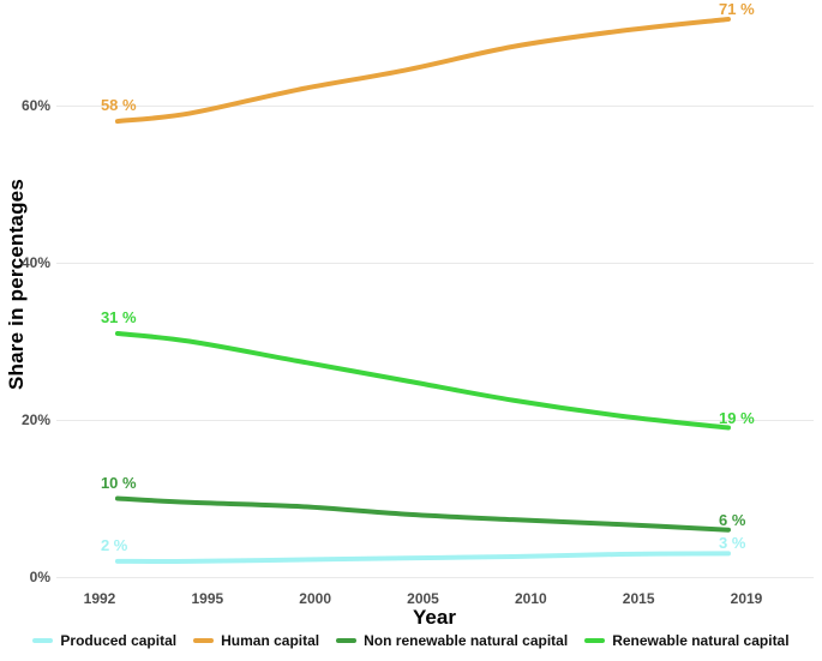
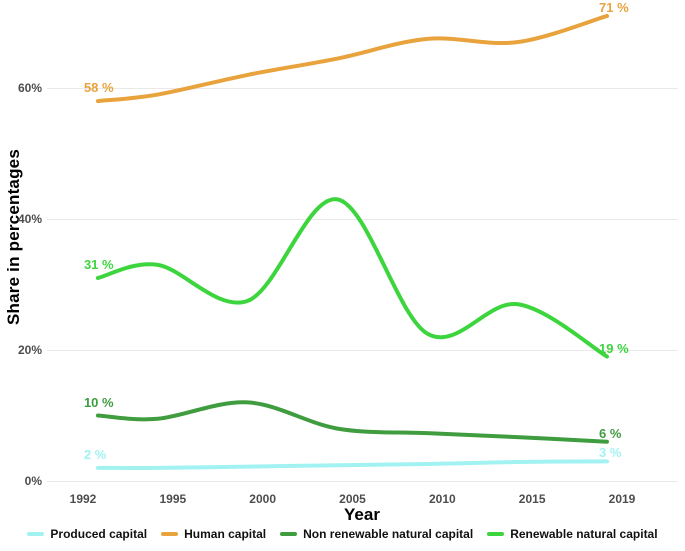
Renewable natural capital/1995: 30% -> 33%
Non renewable natural capital/2000: 9% -> 12%
Renewable natural capital/2005: 25% -> 43%
Human capital/2015: 70% -> 67%
Renewable natural capital/2015: 20% -> 27%
